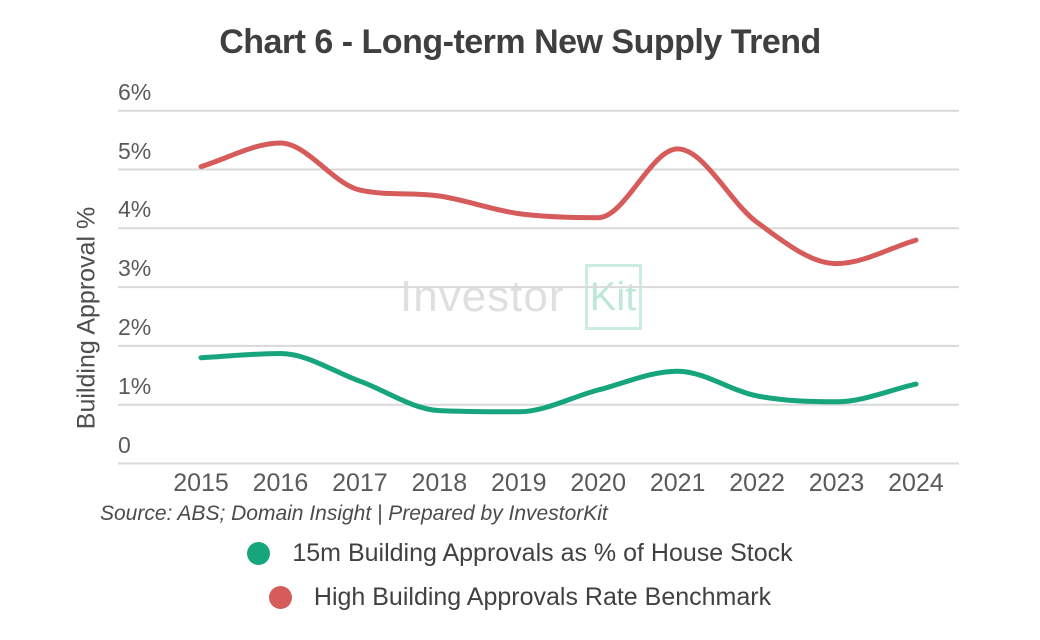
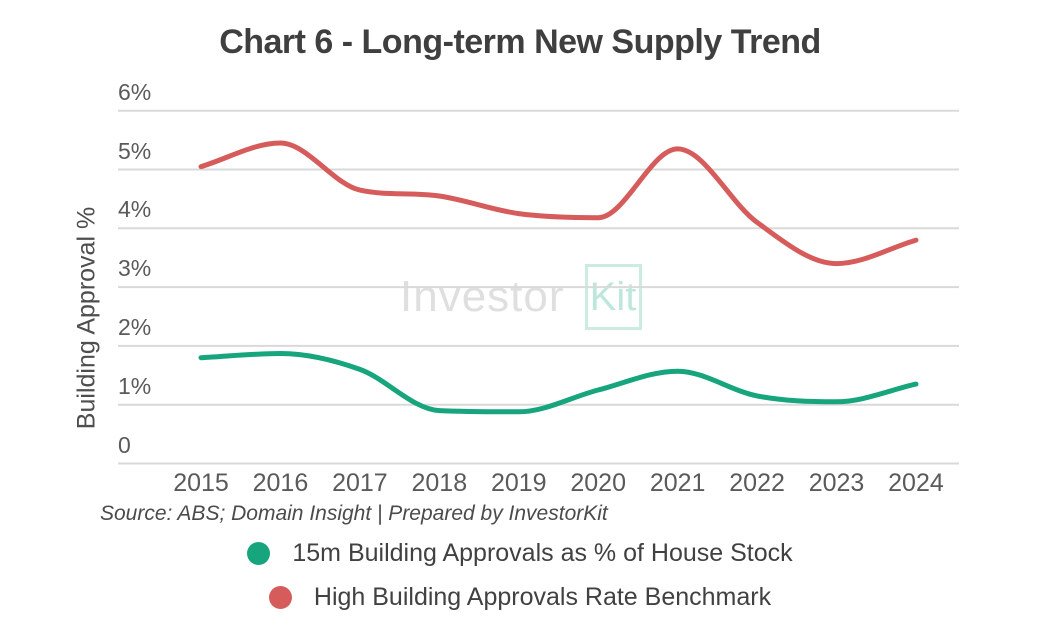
15m Building Approvals as % of House Stock/2017: 1.4% -> 1.6%
